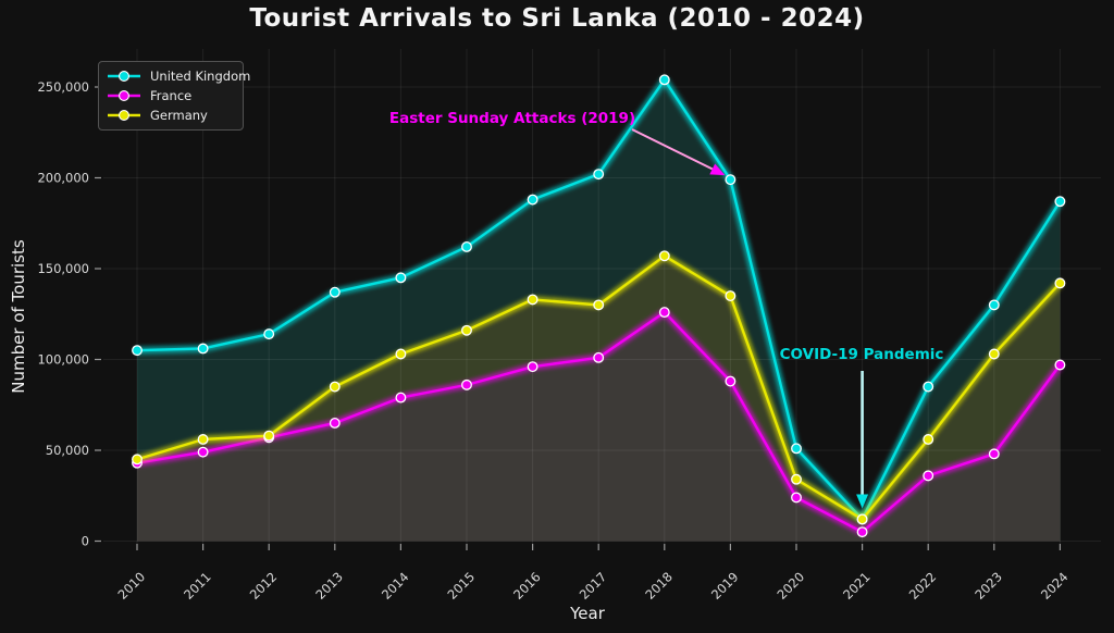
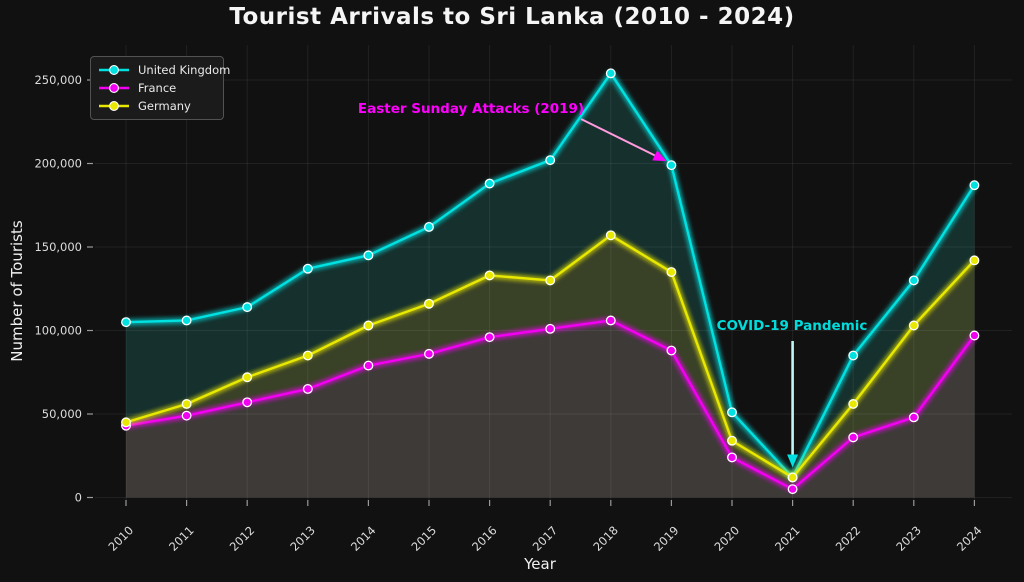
Germany/2012: 58000 -> 72000
France/2018: 126000 -> 106000
